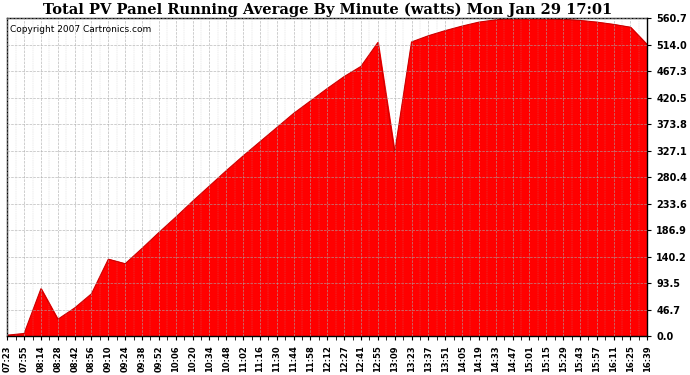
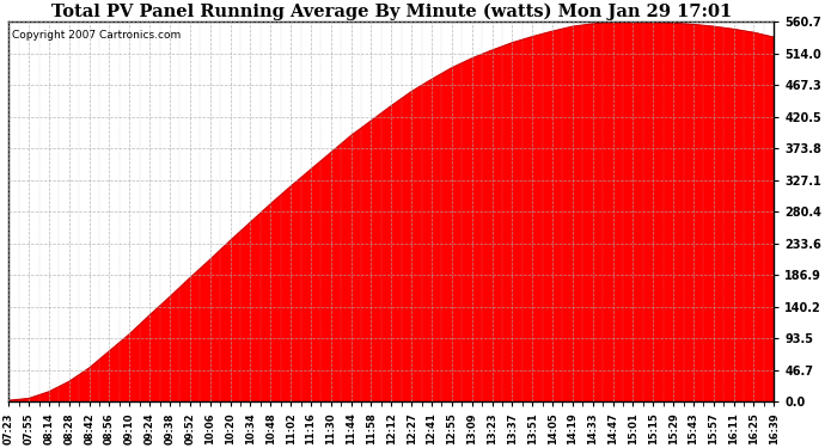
08:14: 84 -> 15
09:10: 136 -> 100
12:55: 518 -> 493
13:09: 324 -> 507
16:39: 514 -> 538
